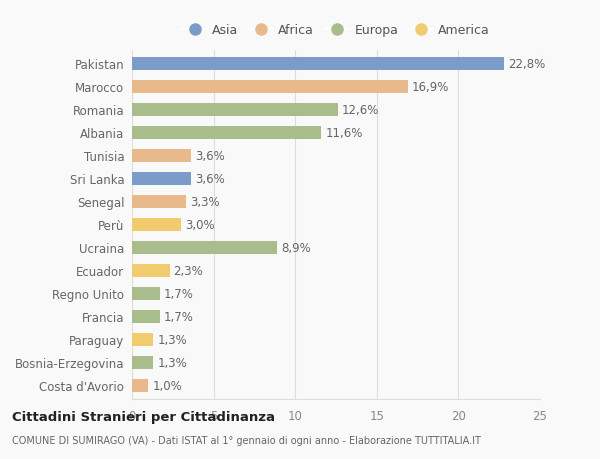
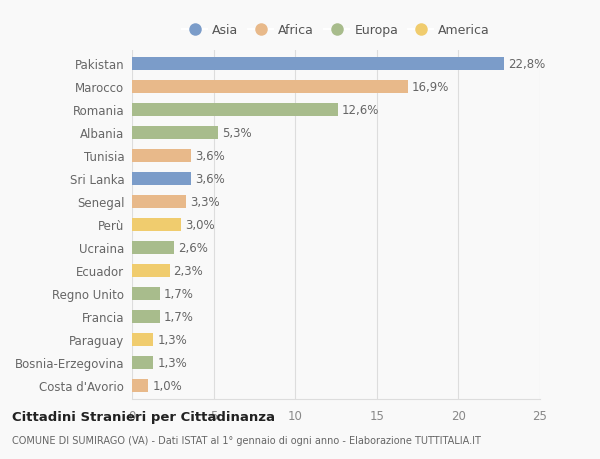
Albania: 11,6% -> 5,3%
Ucraina: 8,9% -> 2,6%
